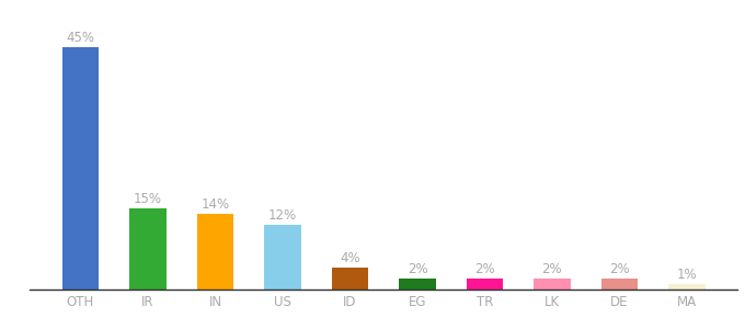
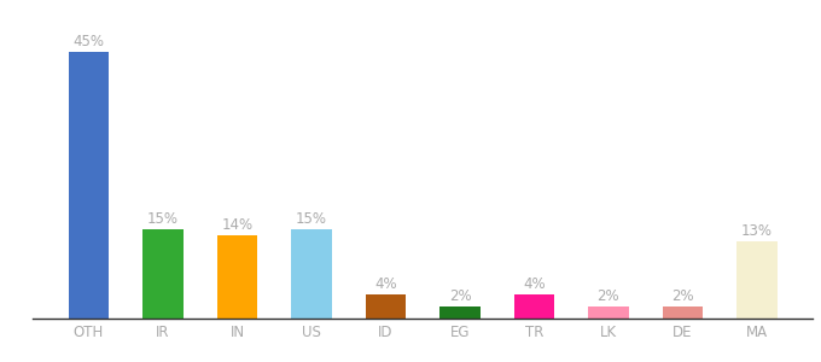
US: 12% -> 15%
TR: 2% -> 4%
MA: 1% -> 13%
